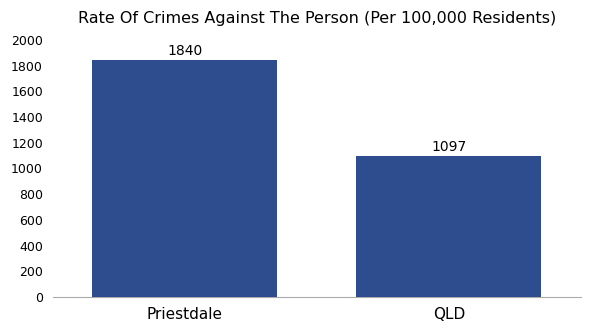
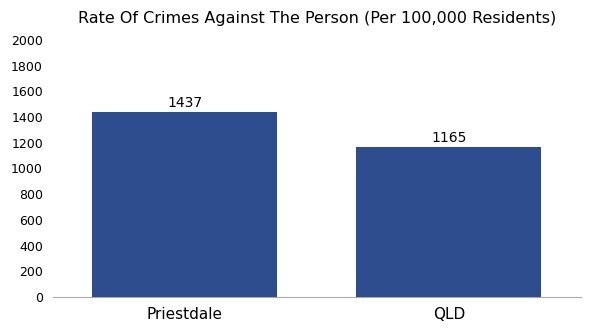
Priestdale: 1840 -> 1437
QLD: 1097 -> 1165
